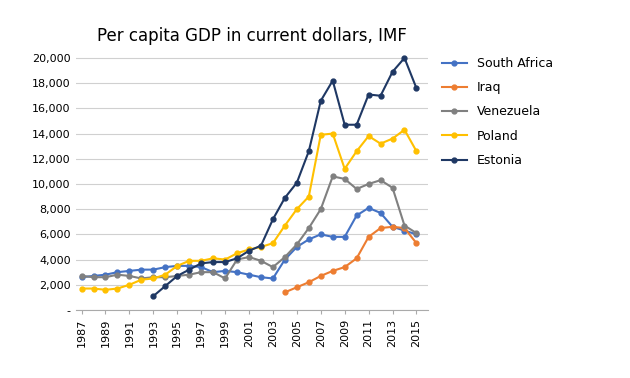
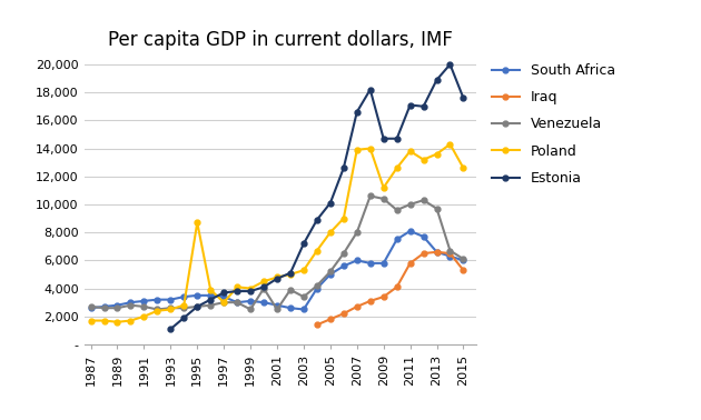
Poland/1995: 3,500 -> 8,700
Poland/1997: 3,900 -> 3,000
Venezuela/2001: 4,200 -> 2,500
